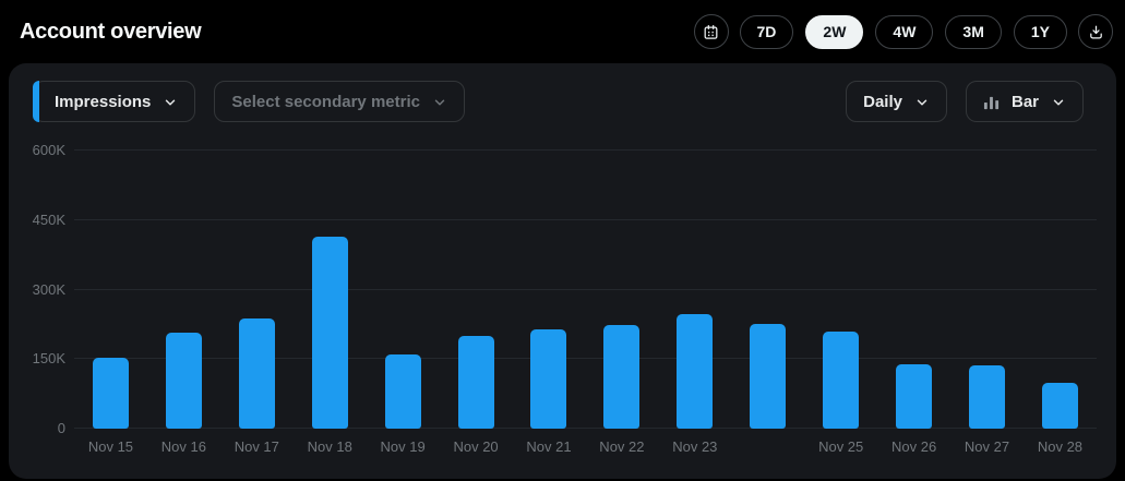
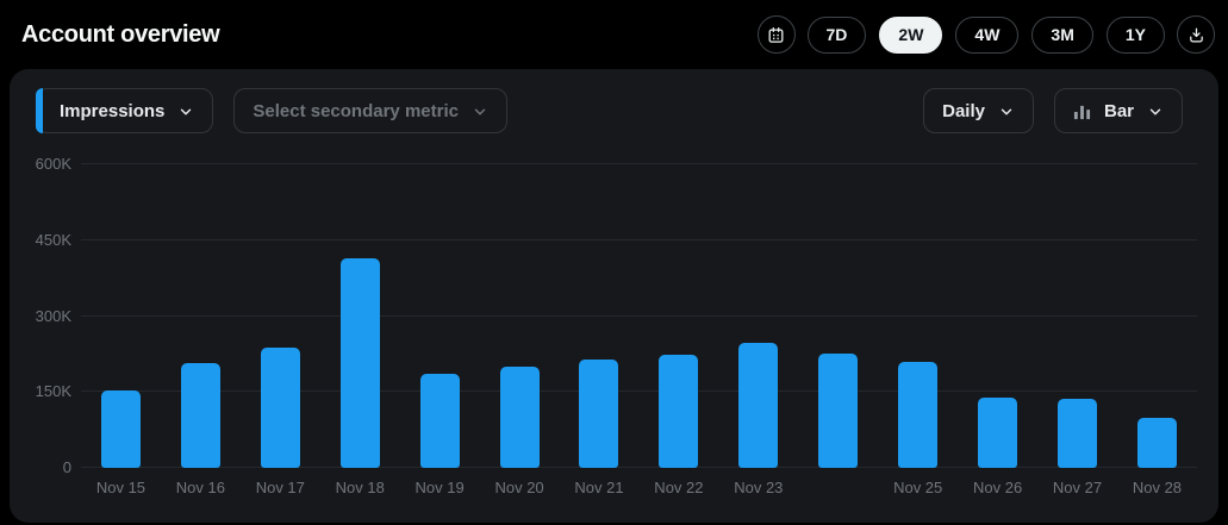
Nov 19: 160K -> 190K
